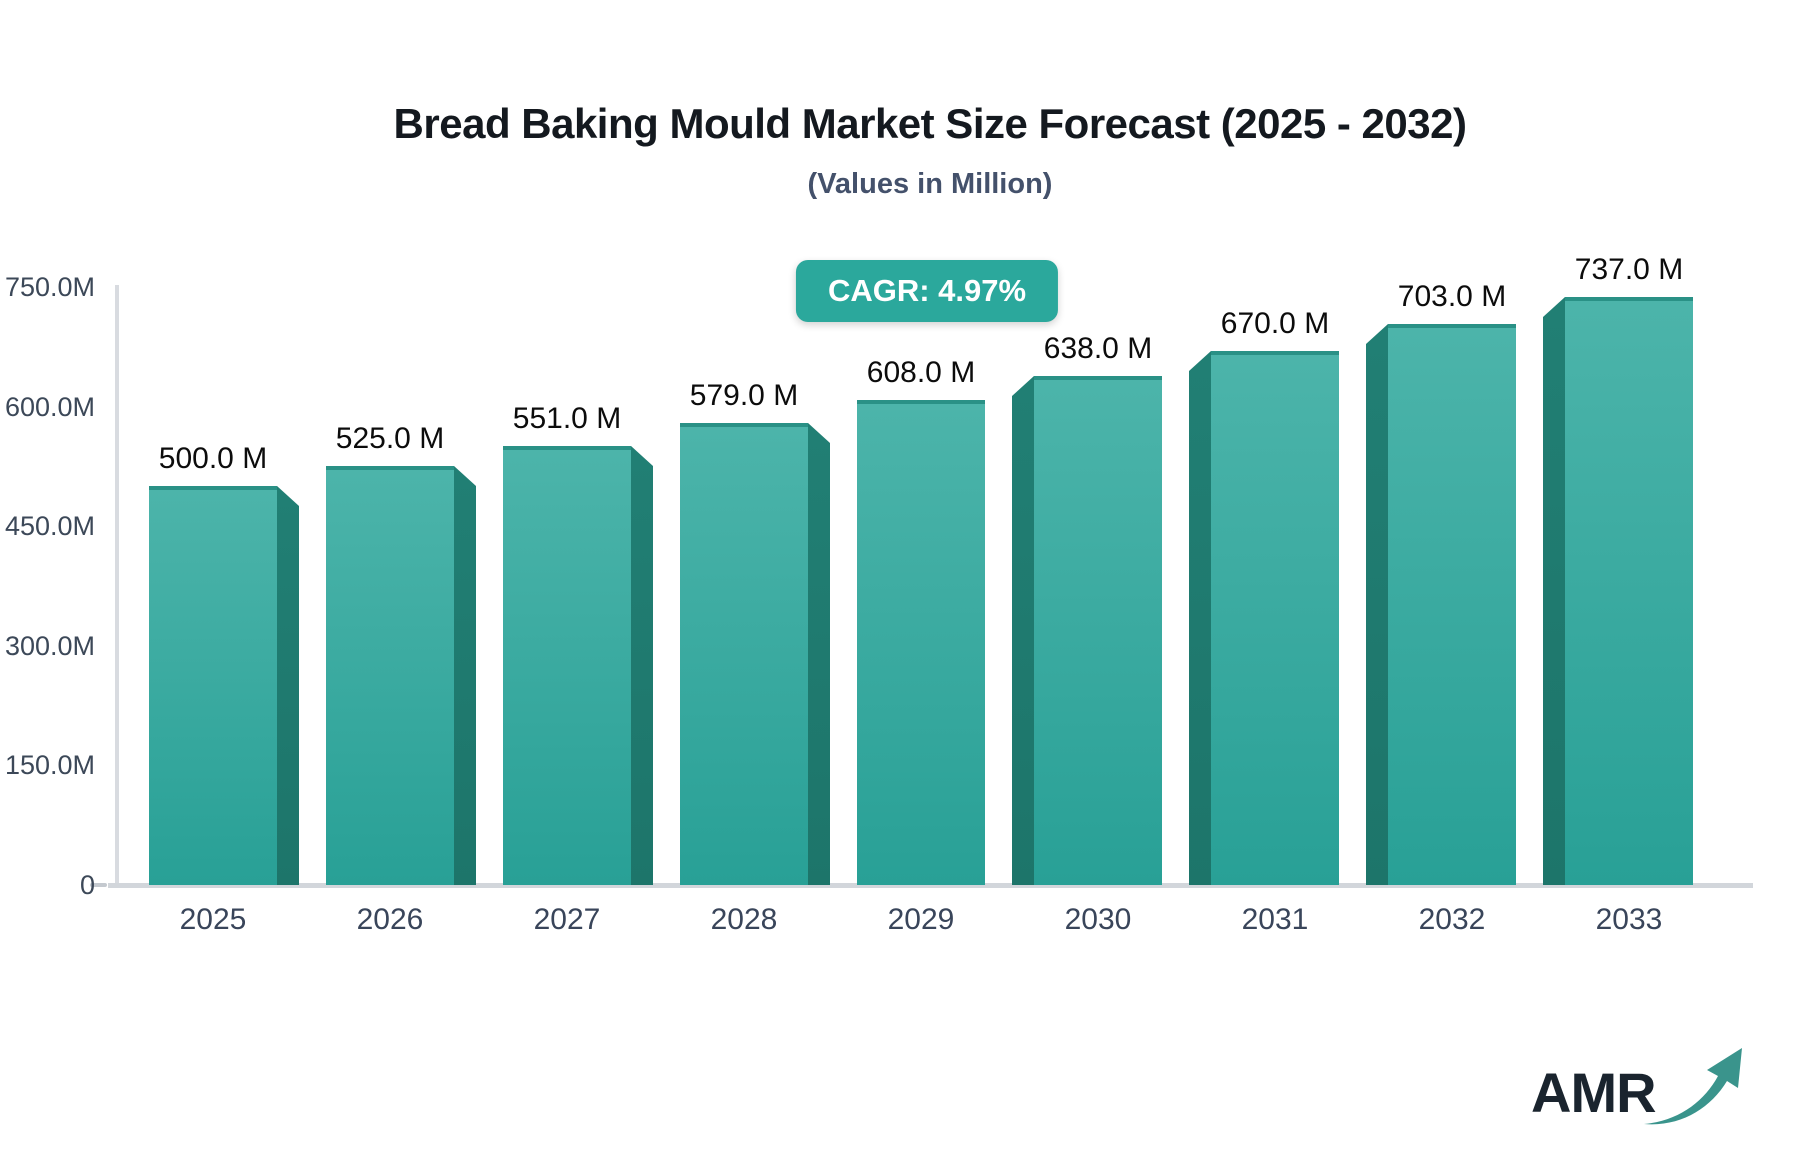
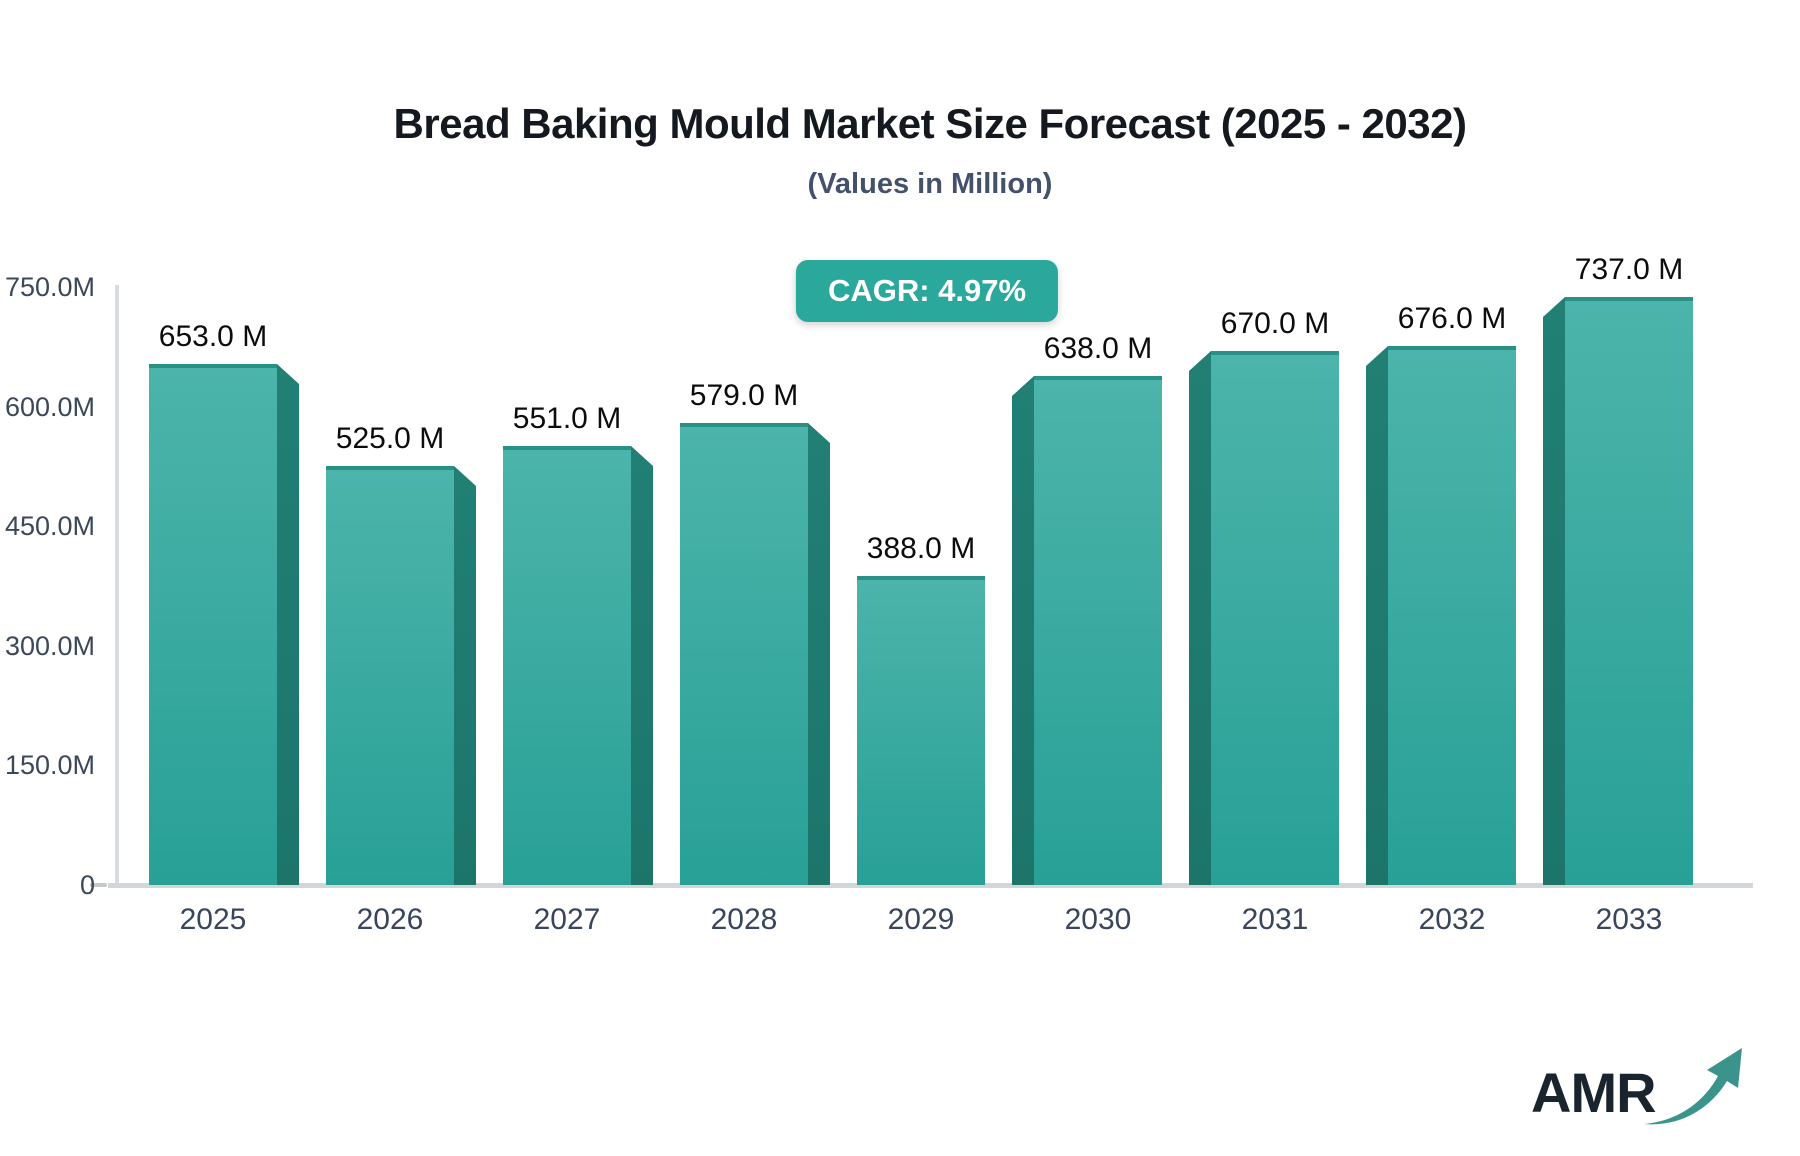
2025: 500.0 -> 653.0
2029: 608.0 -> 388.0
2032: 703.0 -> 676.0
